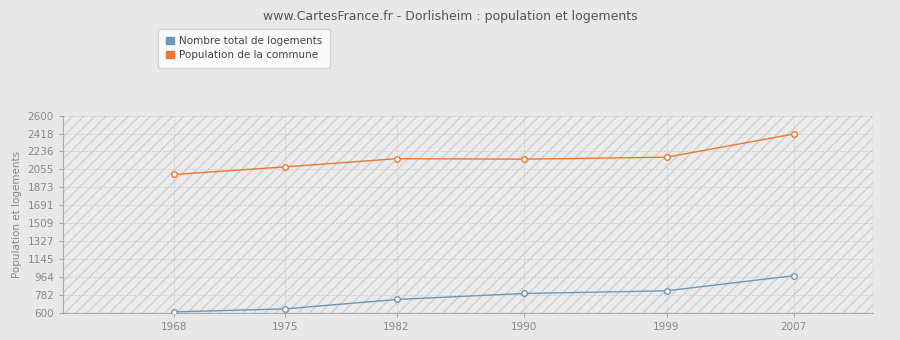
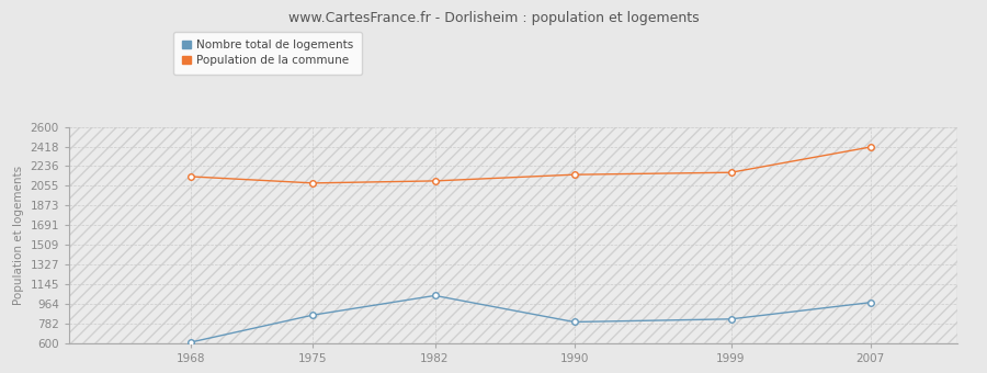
Population de la commune/1968: 2000 -> 2140
Nombre total de logements/1975: 640 -> 860
Nombre total de logements/1982: 740 -> 1040
Population de la commune/1982: 2160 -> 2100
